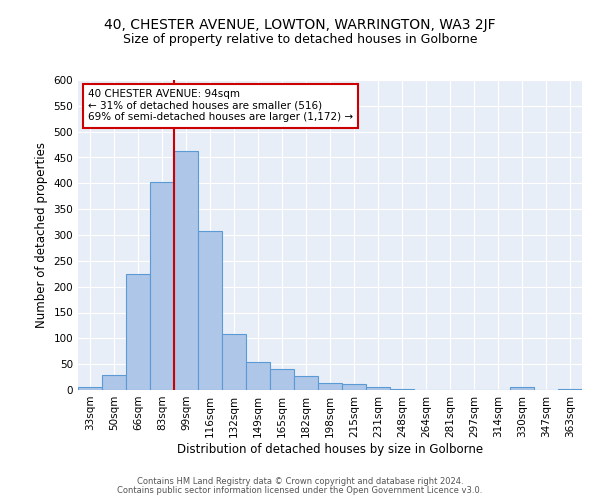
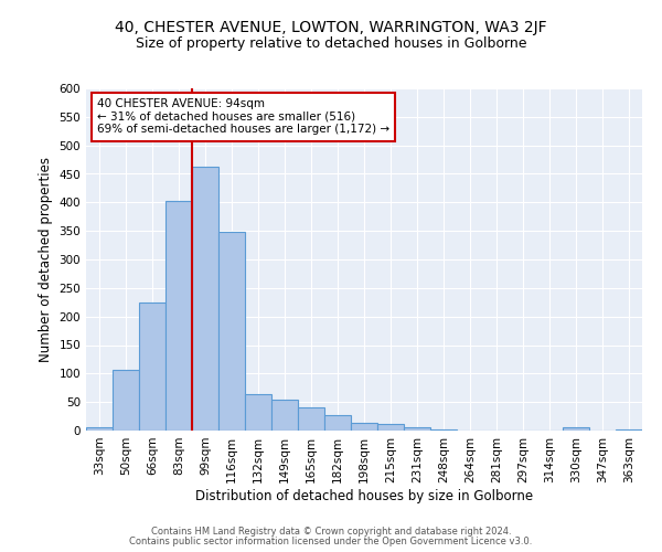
50sqm: 30 -> 106
116sqm: 307 -> 348
132sqm: 108 -> 64
